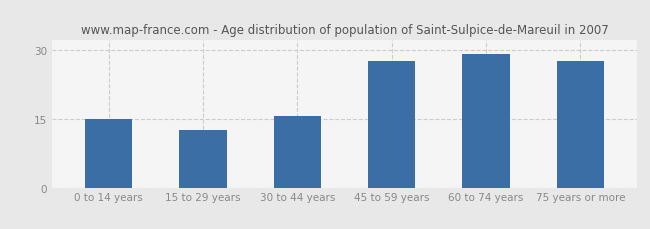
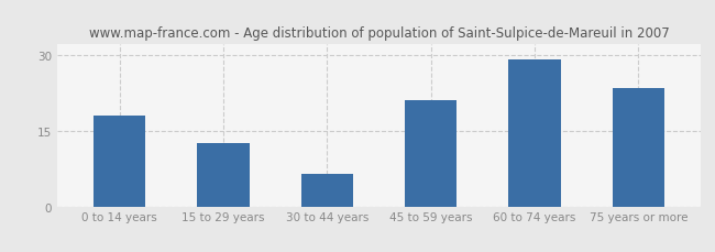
0 to 14 years: 15.0 -> 18.0
30 to 44 years: 15.5 -> 6.5
45 to 59 years: 27.5 -> 21.0
75 years or more: 27.5 -> 23.5
